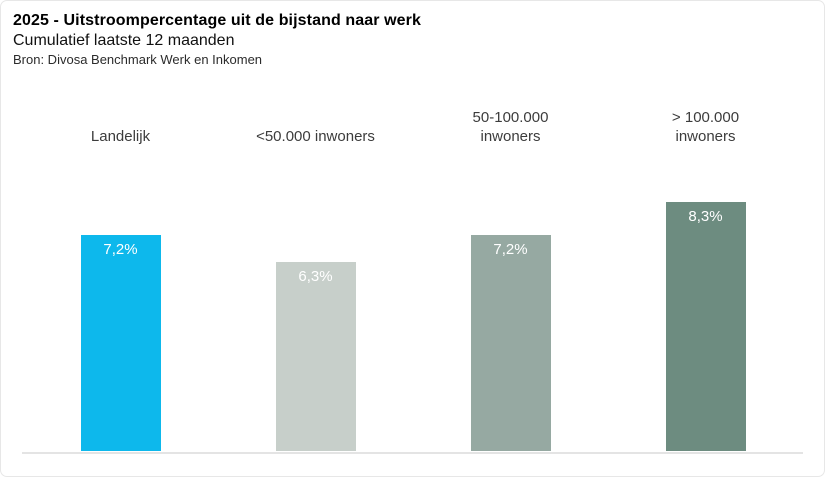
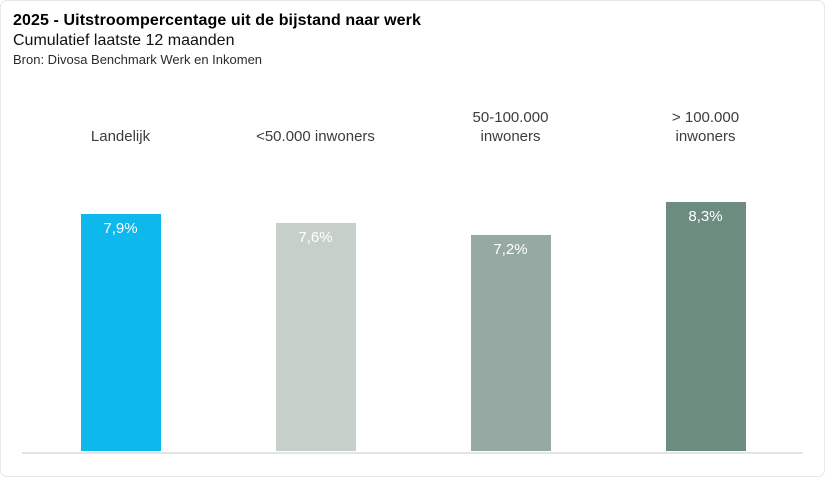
Landelijk: 7,2% -> 7,9%
<50.000 inwoners: 6,3% -> 7,6%
